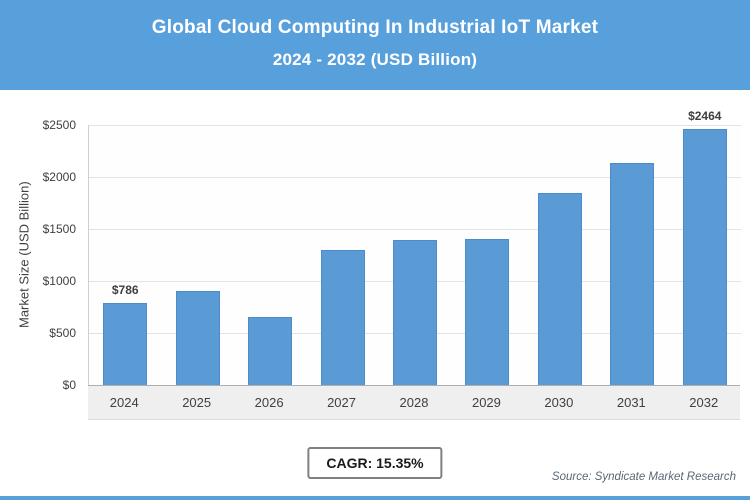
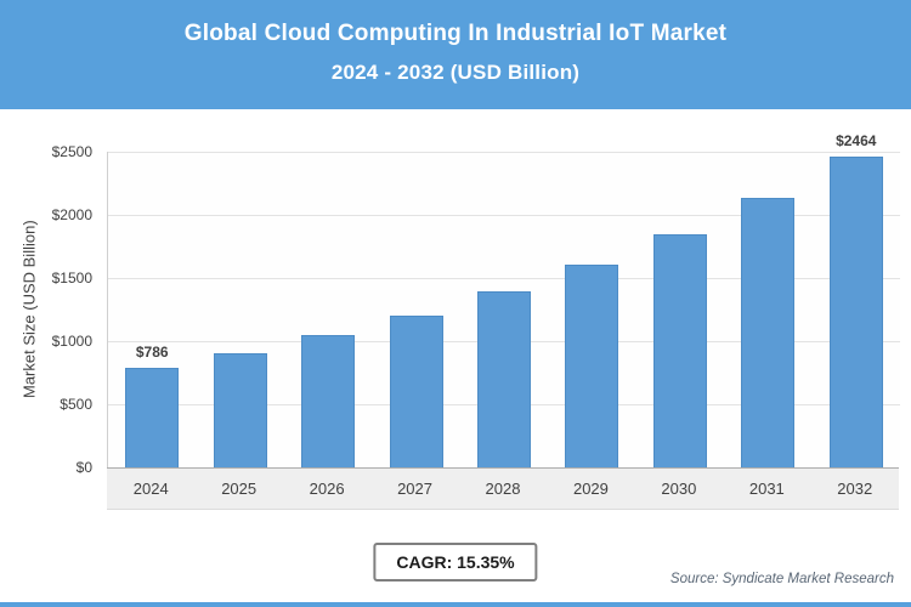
2026: $650 -> $1050
2027: $1300 -> $1210
2029: $1400 -> $1600
